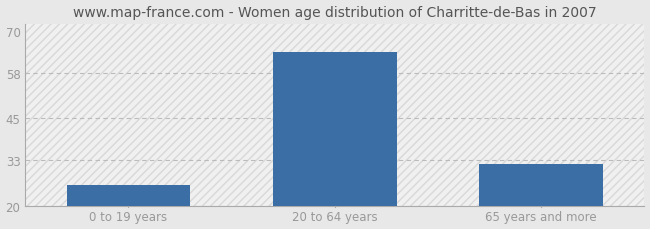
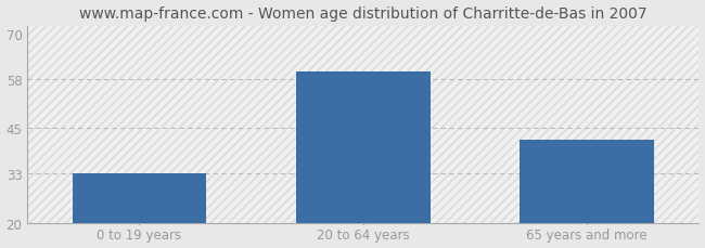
0 to 19 years: 26 -> 33
20 to 64 years: 64 -> 60
65 years and more: 32 -> 42
